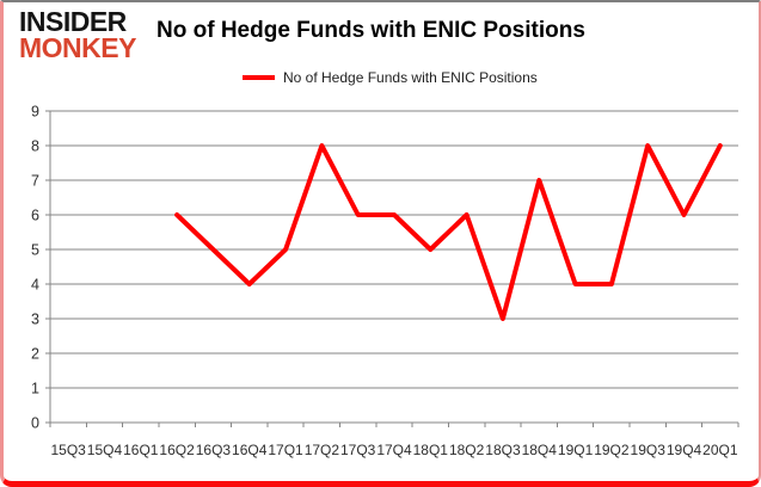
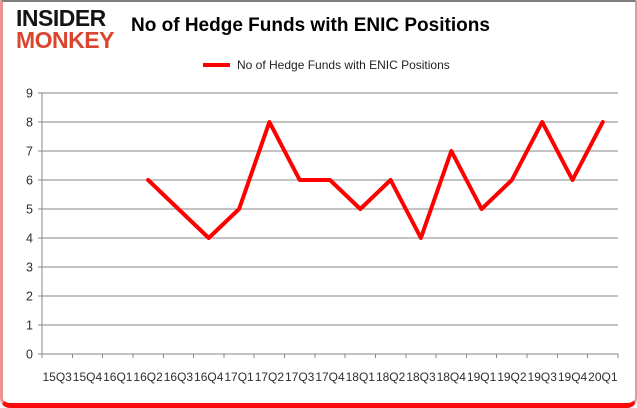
18Q3: 3 -> 4
19Q1: 4 -> 5
19Q2: 4 -> 6
